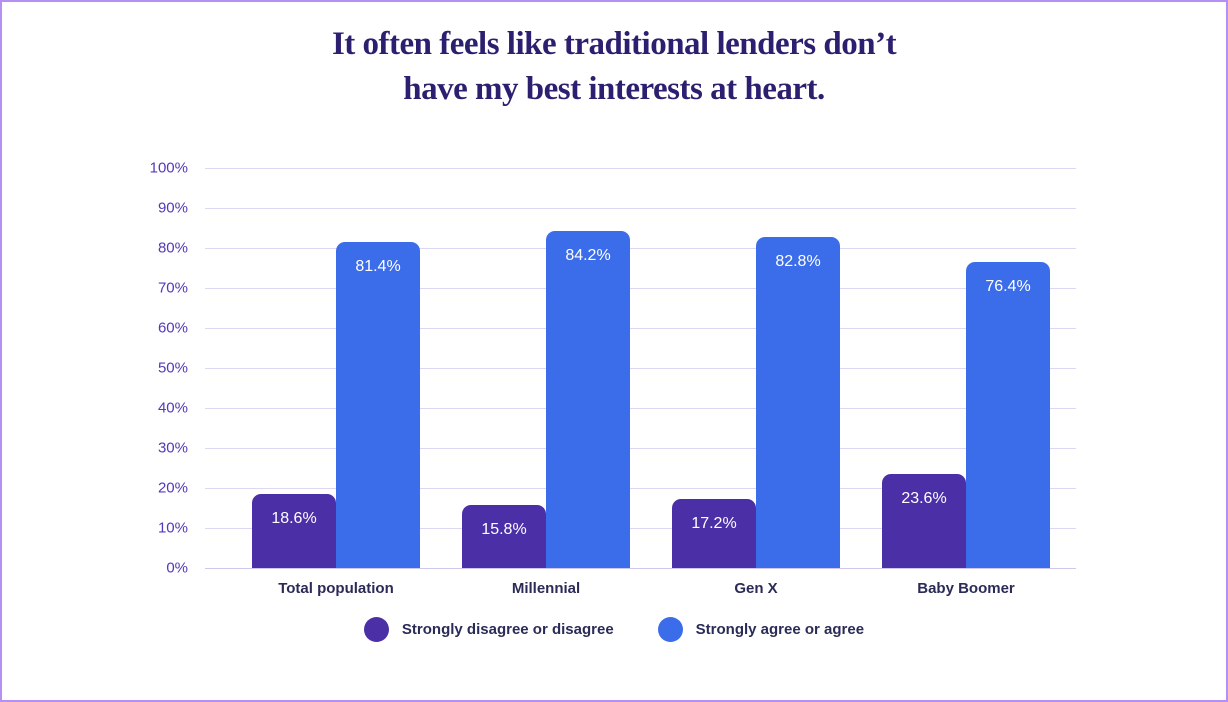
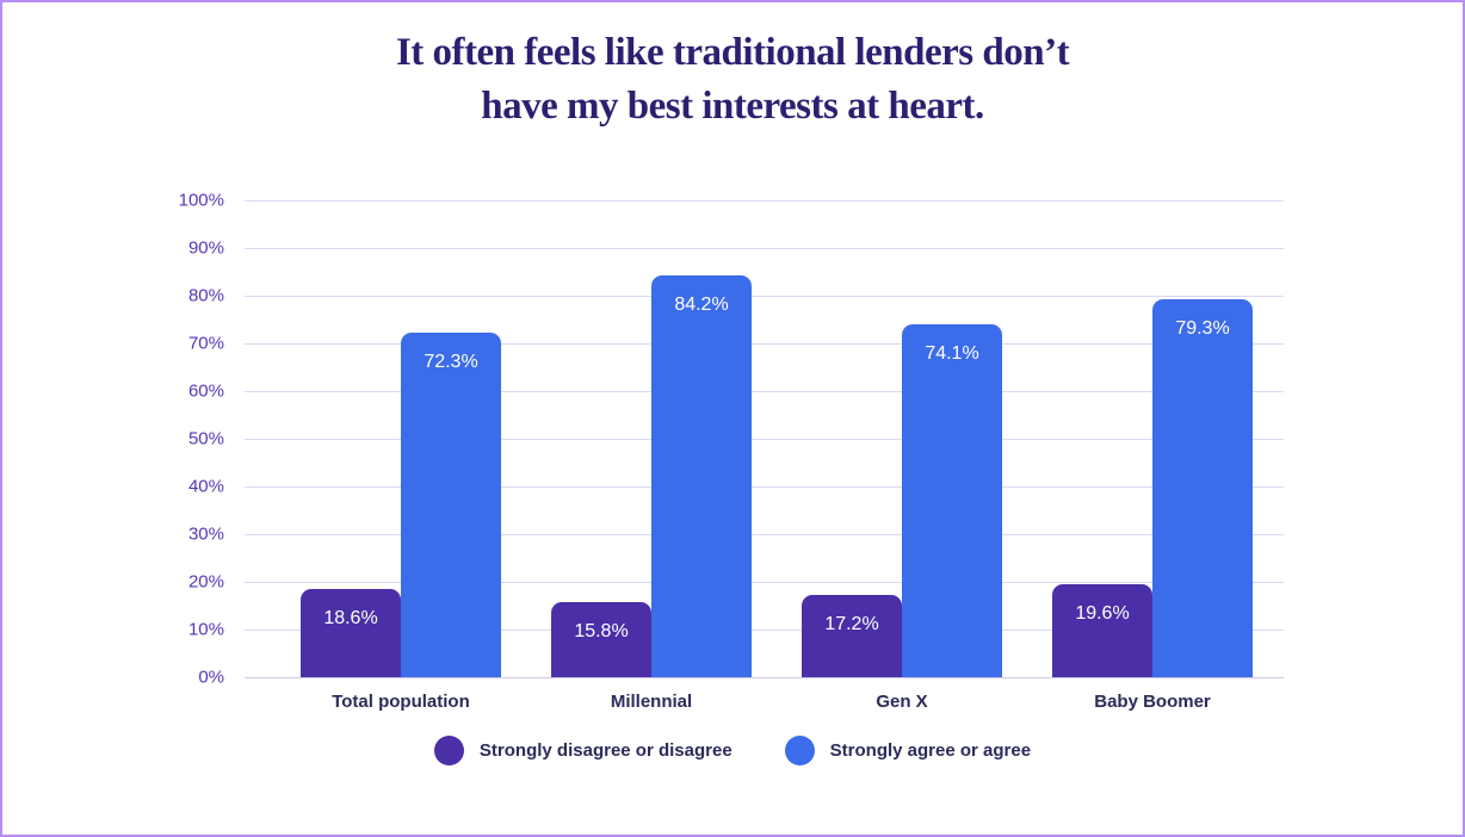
Strongly agree or agree/Total population: 81.4% -> 72.3%
Strongly agree or agree/Gen X: 82.8% -> 74.1%
Strongly disagree or disagree/Baby Boomer: 23.6% -> 19.6%
Strongly agree or agree/Baby Boomer: 76.4% -> 79.3%
